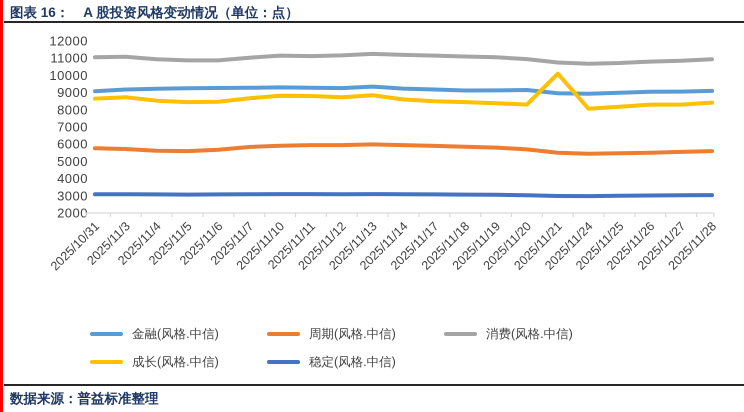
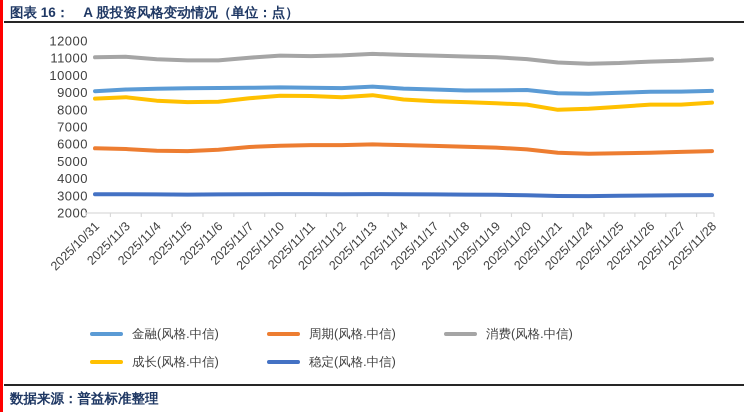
成长(风格.中信)/2025/11/21: 10100 -> 8000
